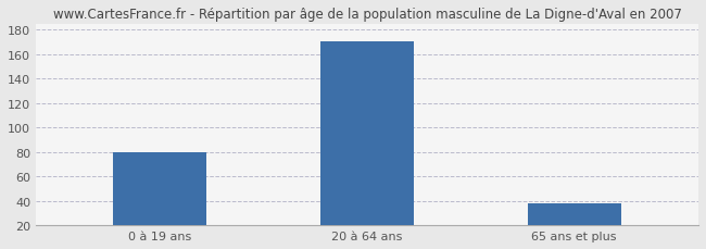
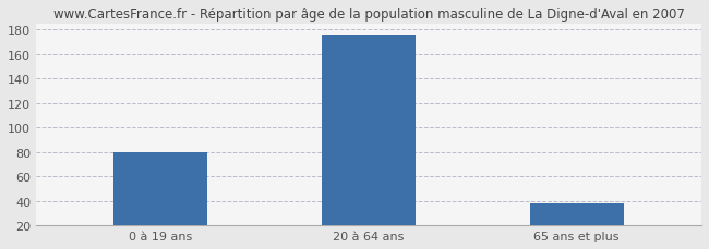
20 à 64 ans: 170 -> 176
